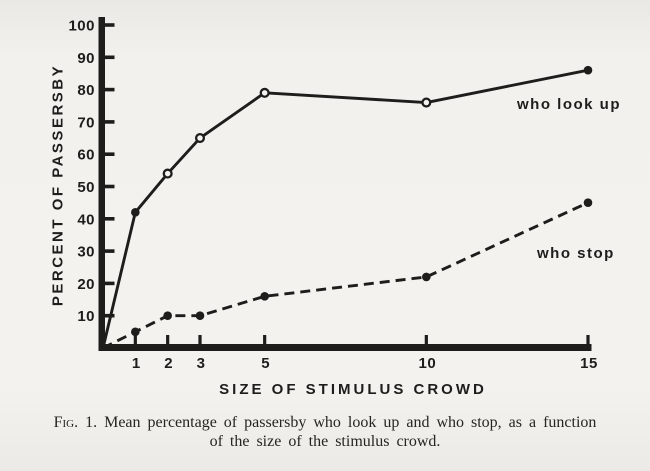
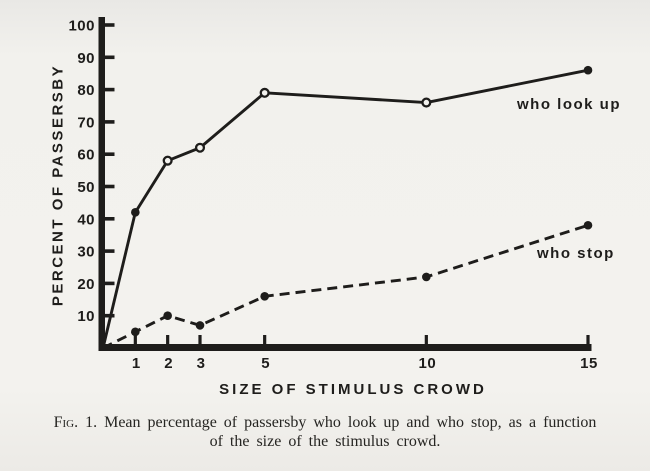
who look up/2: 54 -> 58
who look up/3: 65 -> 62
who stop/3: 10 -> 7
who stop/15: 45 -> 38
